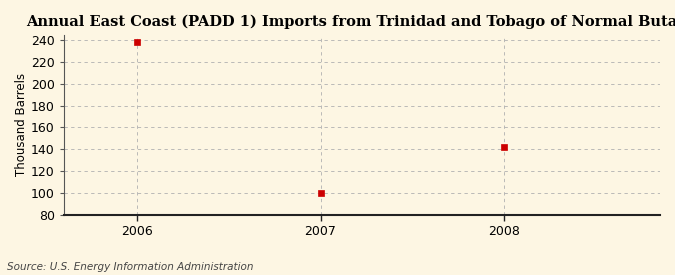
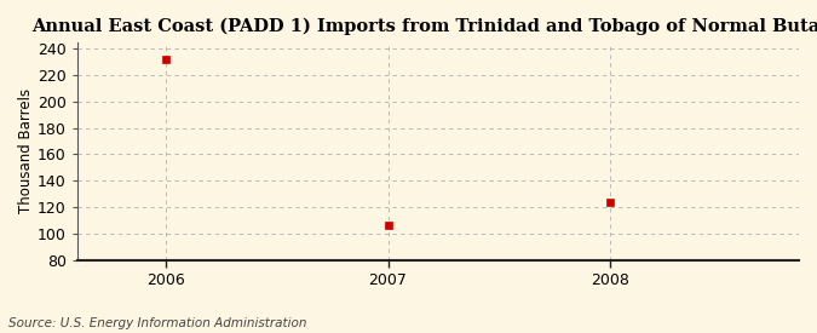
2006: 238 -> 232
2007: 100 -> 106
2008: 142 -> 124
